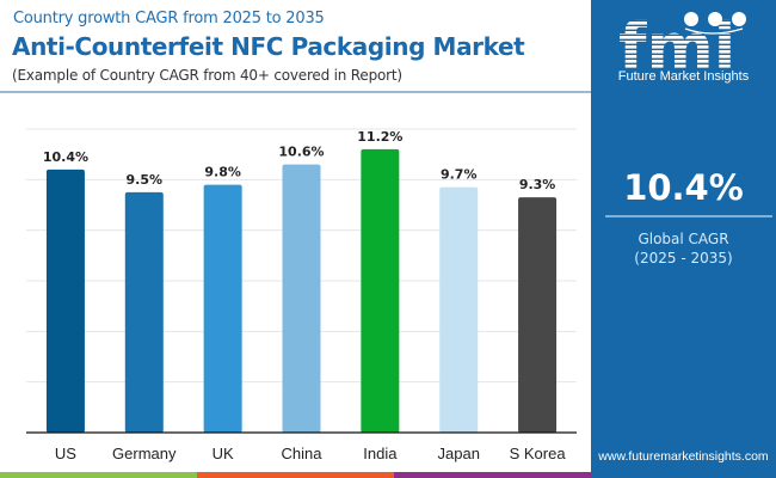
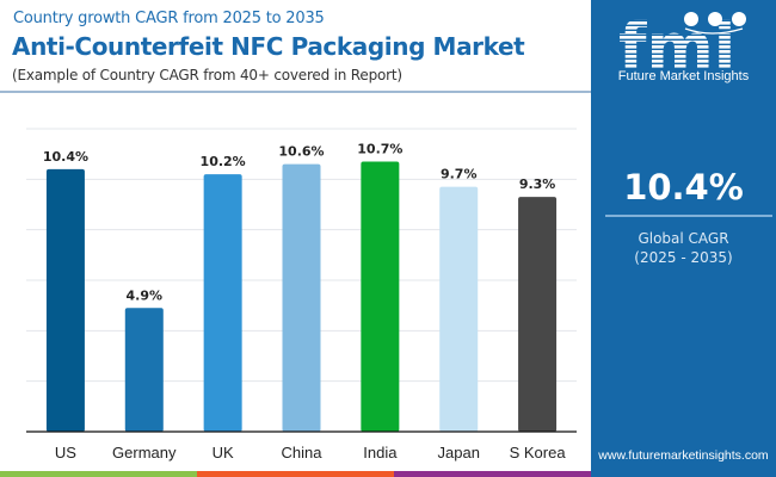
Germany: 9.5% -> 4.9%
UK: 9.8% -> 10.2%
India: 11.2% -> 10.7%
